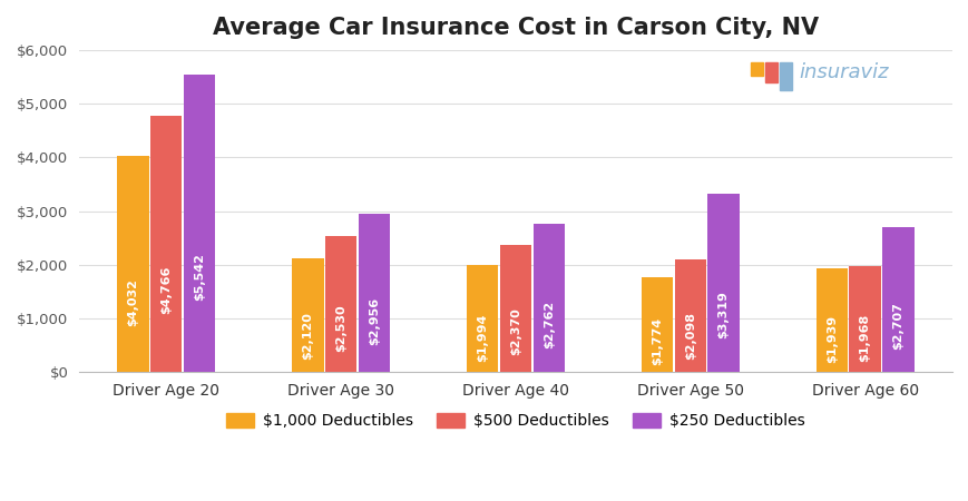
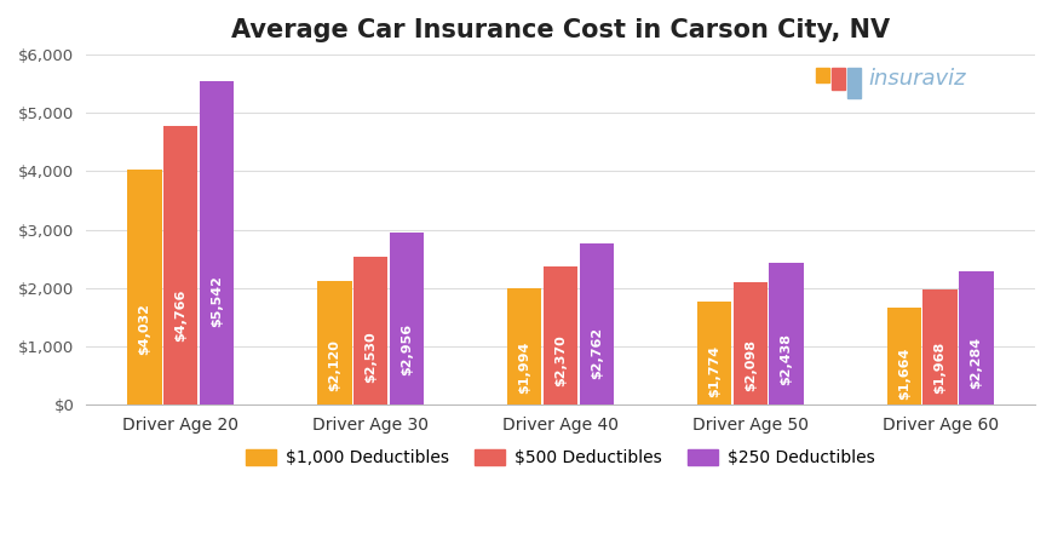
$250 Deductibles/Driver Age 50: $3,319 -> $2,438
$1,000 Deductibles/Driver Age 60: $1,939 -> $1,664
$250 Deductibles/Driver Age 60: $2,707 -> $2,284
